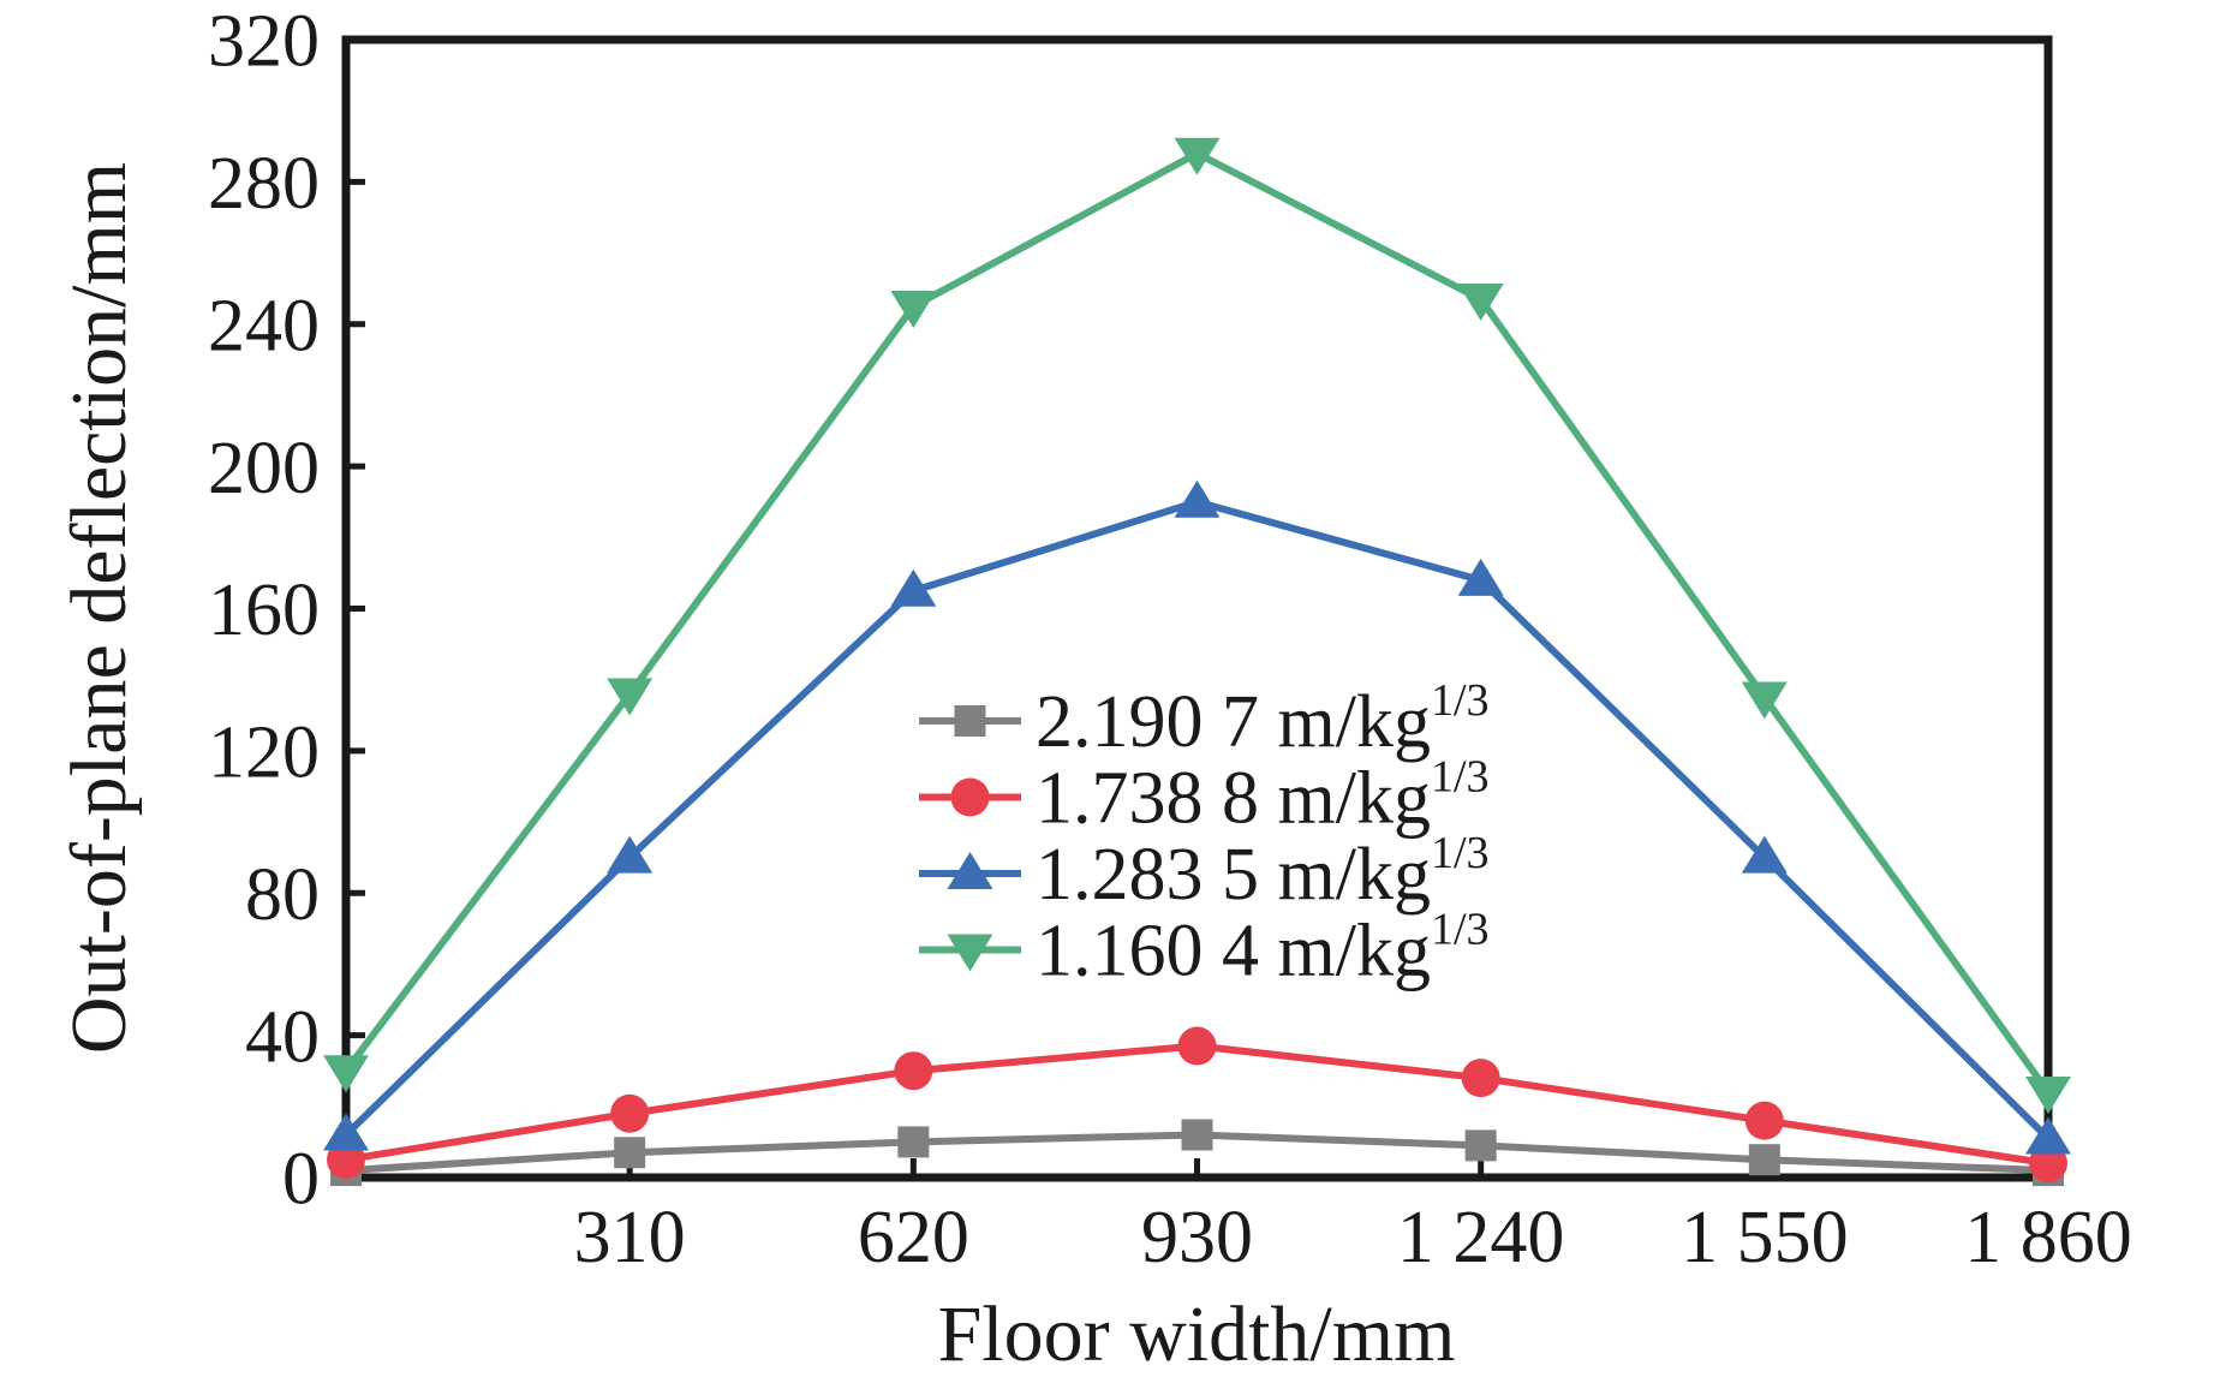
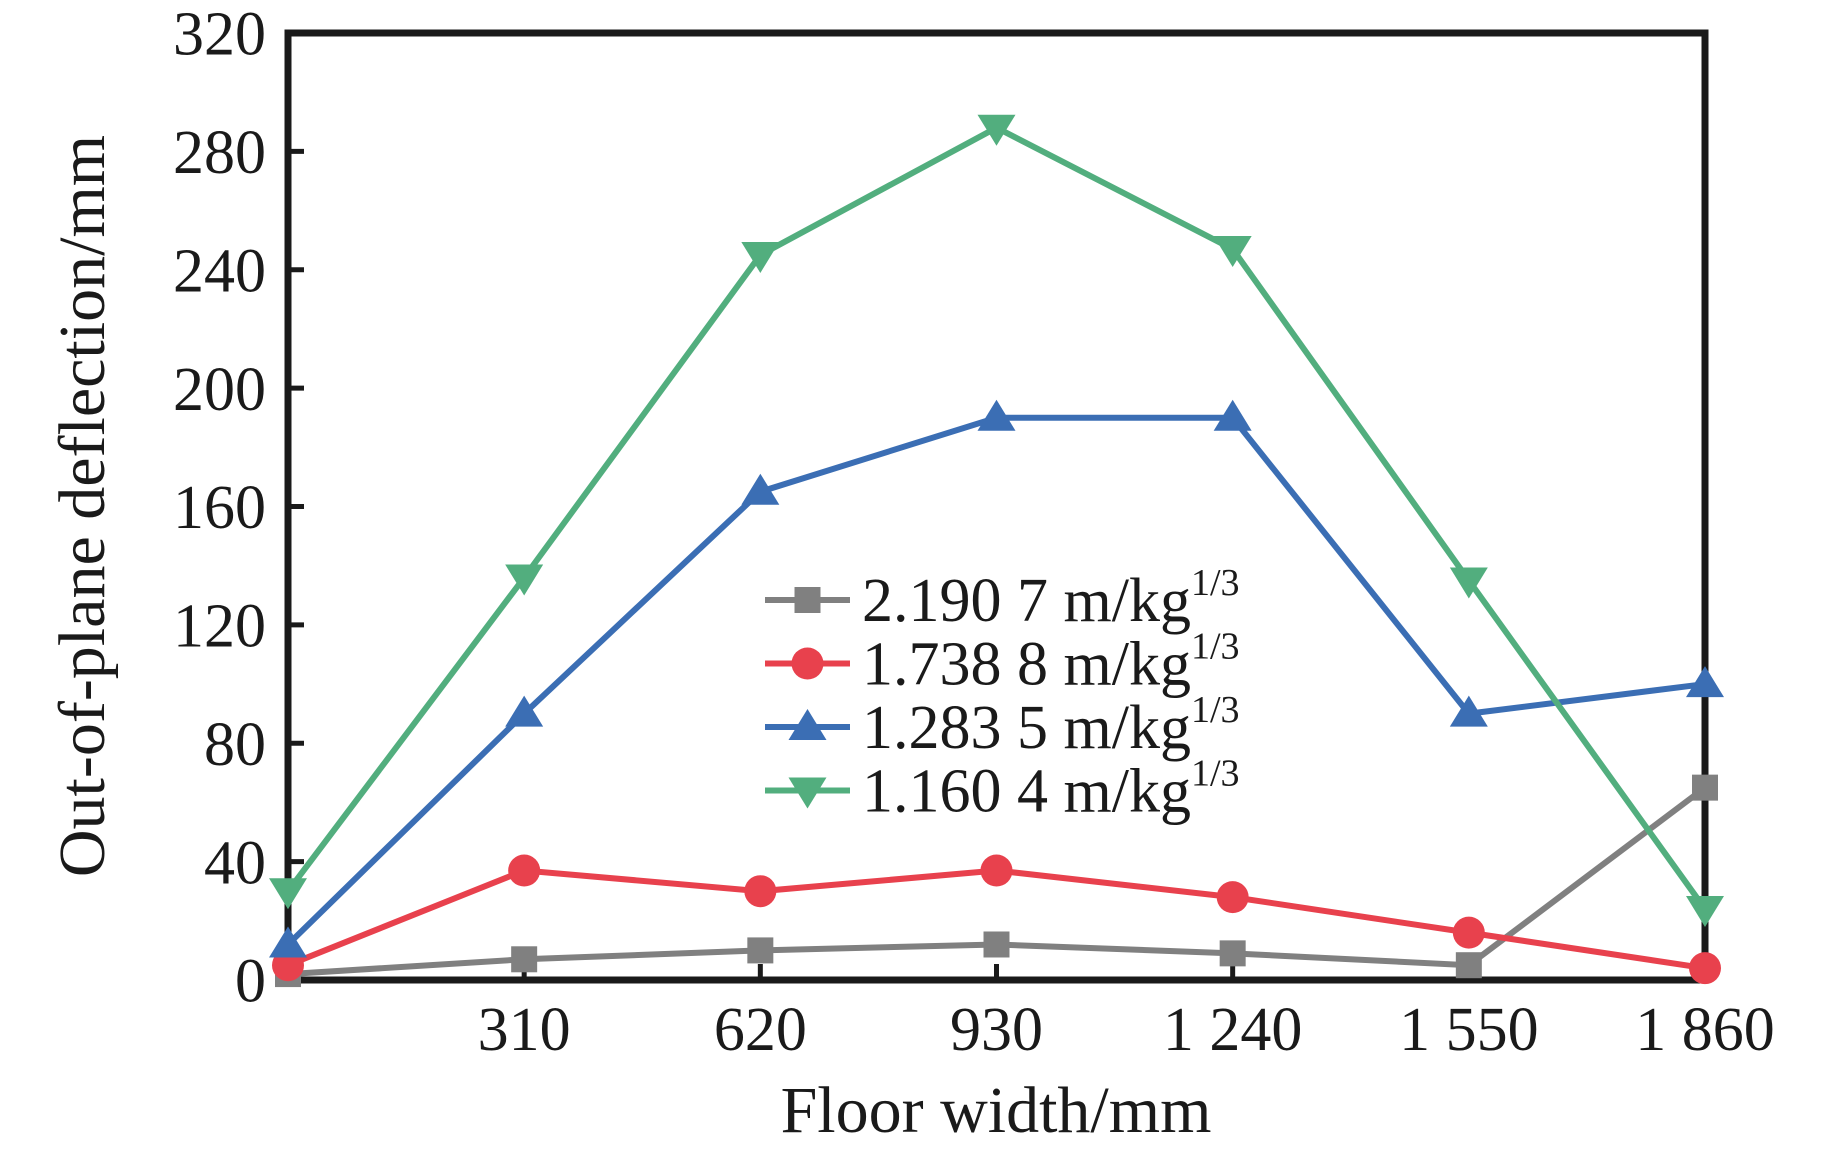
1.738 8 m/kg/310: 18 -> 37
1.283 5 m/kg/1240: 168 -> 190
2.190 7 m/kg/1860: 2 -> 65
1.283 5 m/kg/1860: 11 -> 100
